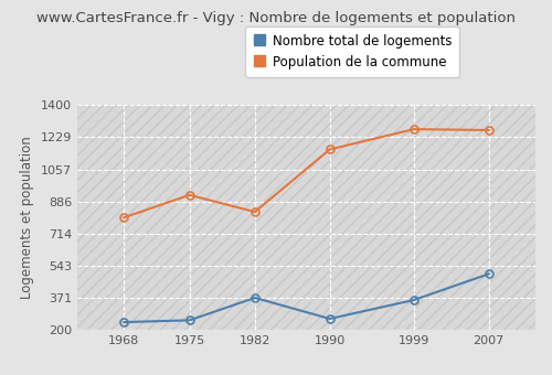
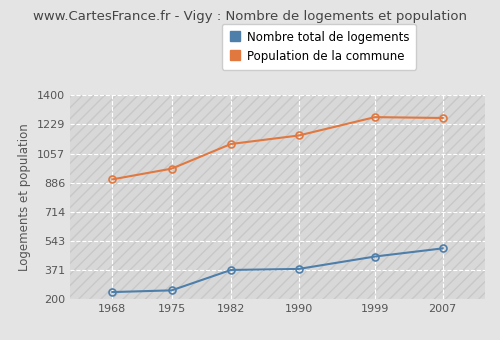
Population de la commune/1968: 800 -> 900
Population de la commune/1975: 920 -> 970
Population de la commune/1982: 830 -> 1110
Nombre total de logements/1990: 260 -> 380
Nombre total de logements/1999: 360 -> 450
